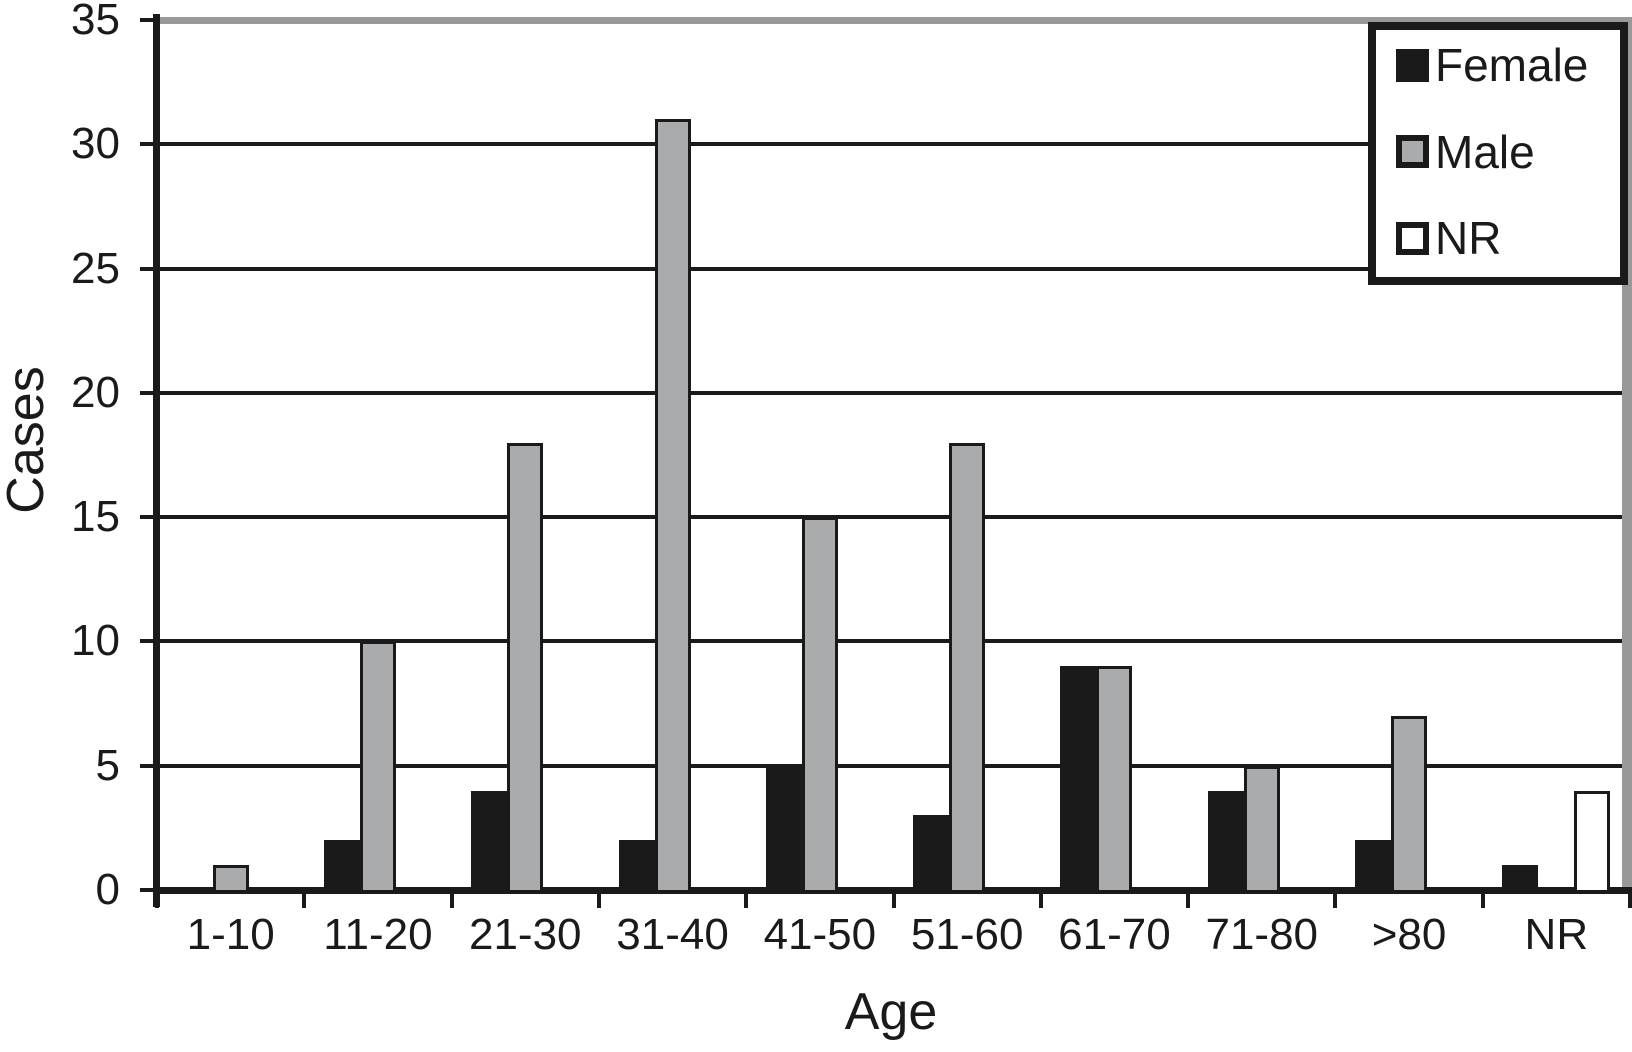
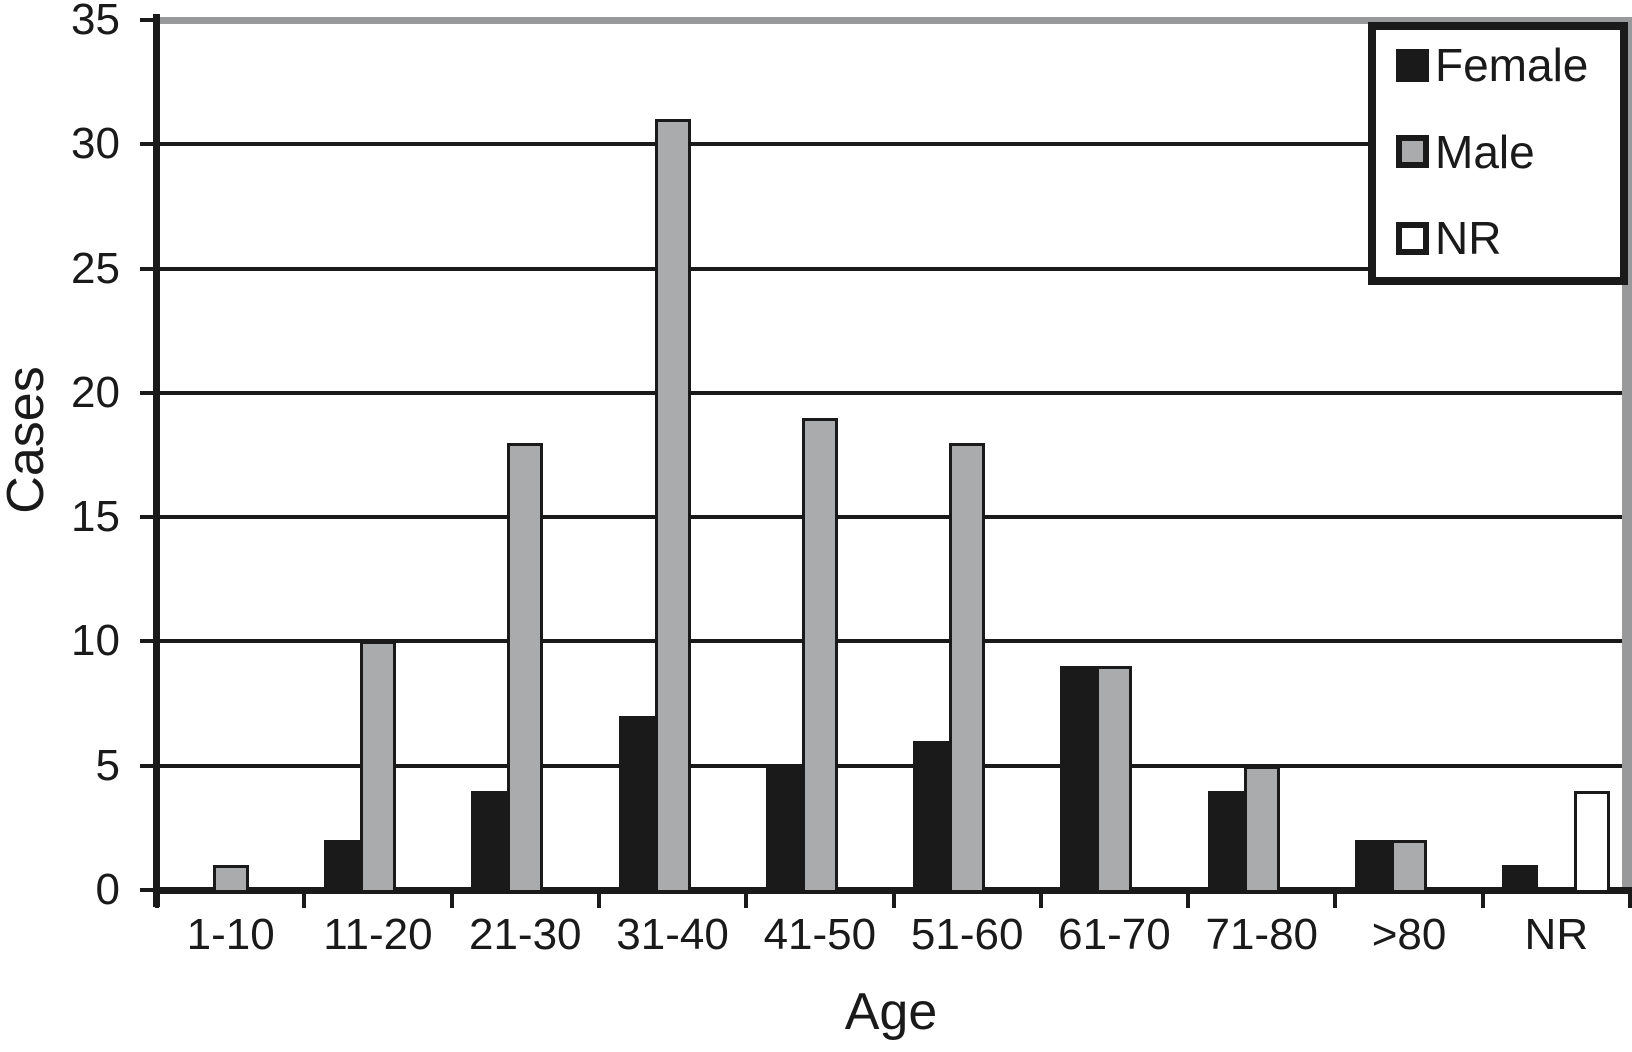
Female/31-40: 2 -> 7
Male/41-50: 15 -> 19
Female/51-60: 3 -> 6
Male/>80: 7 -> 2
